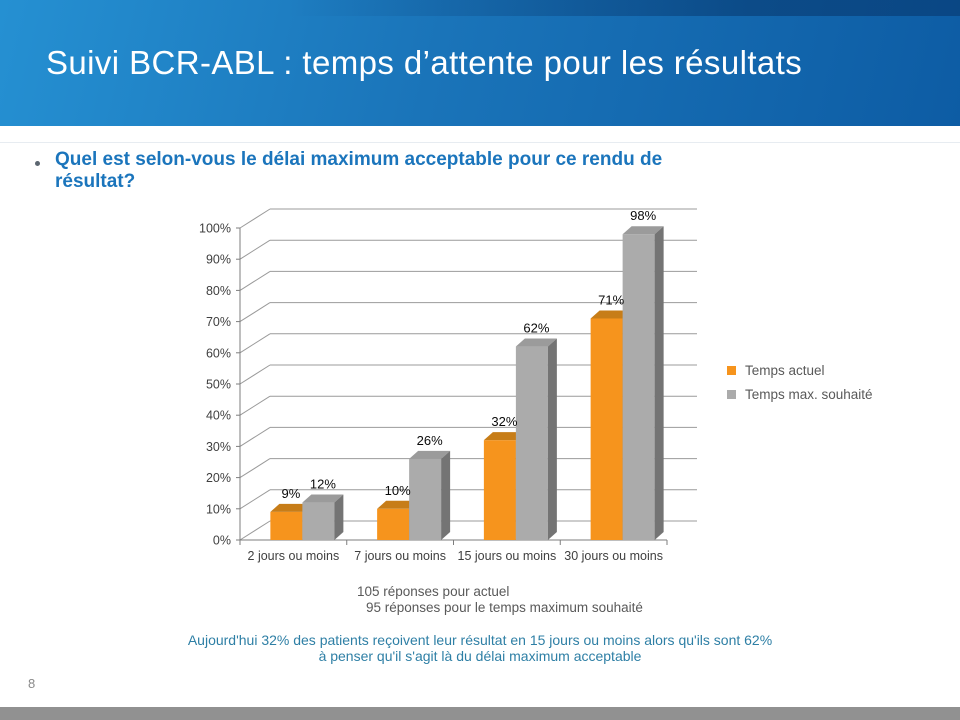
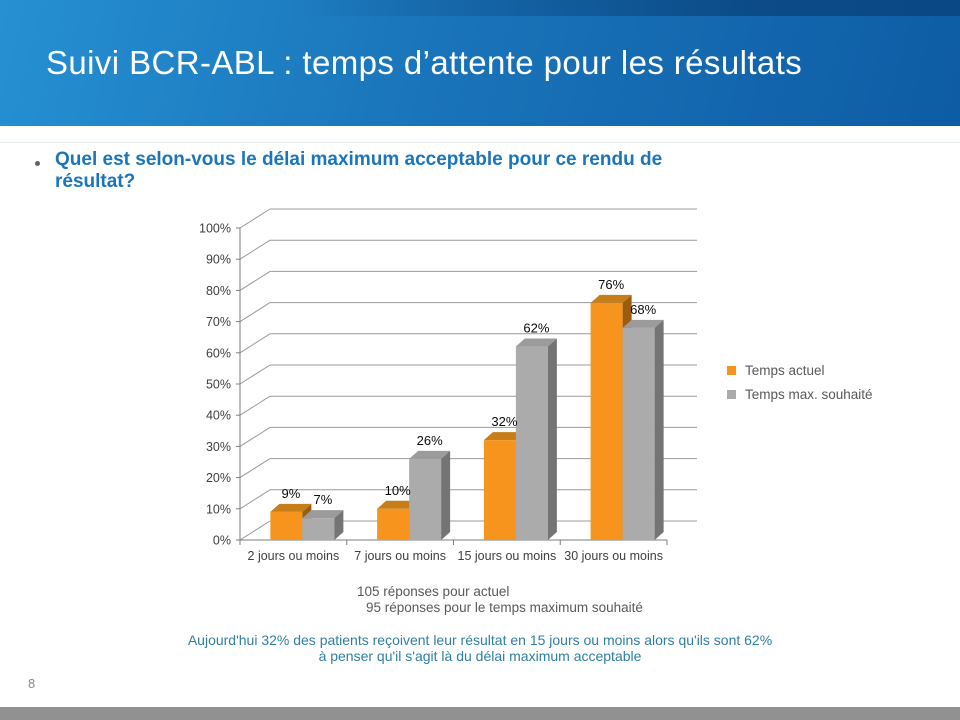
Temps max. souhaité/2 jours ou moins: 12% -> 7%
Temps actuel/30 jours ou moins: 71% -> 76%
Temps max. souhaité/30 jours ou moins: 98% -> 68%
